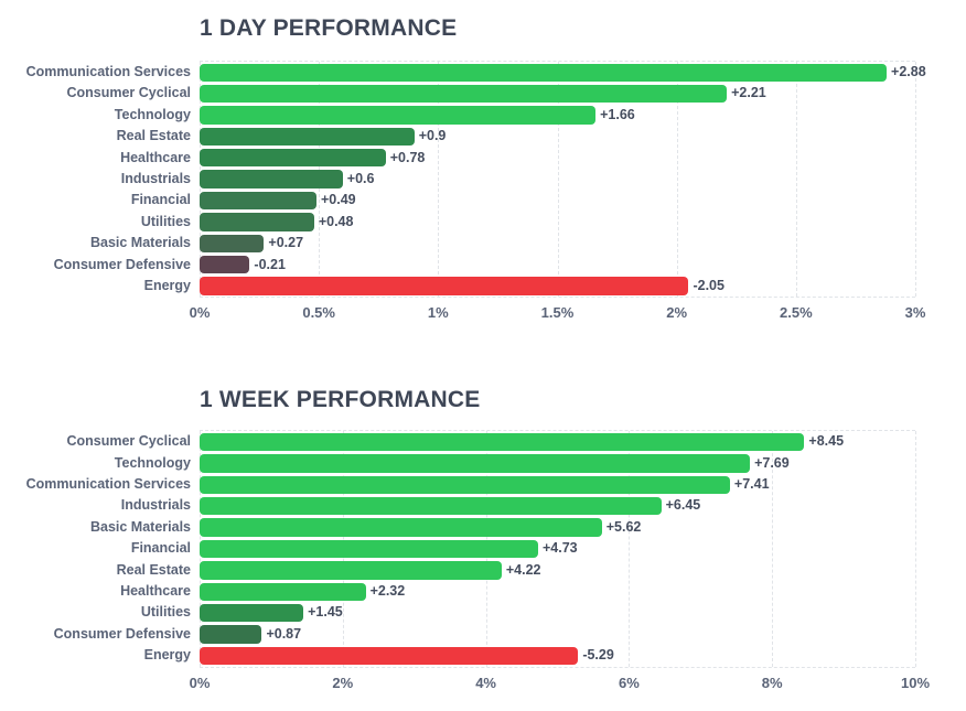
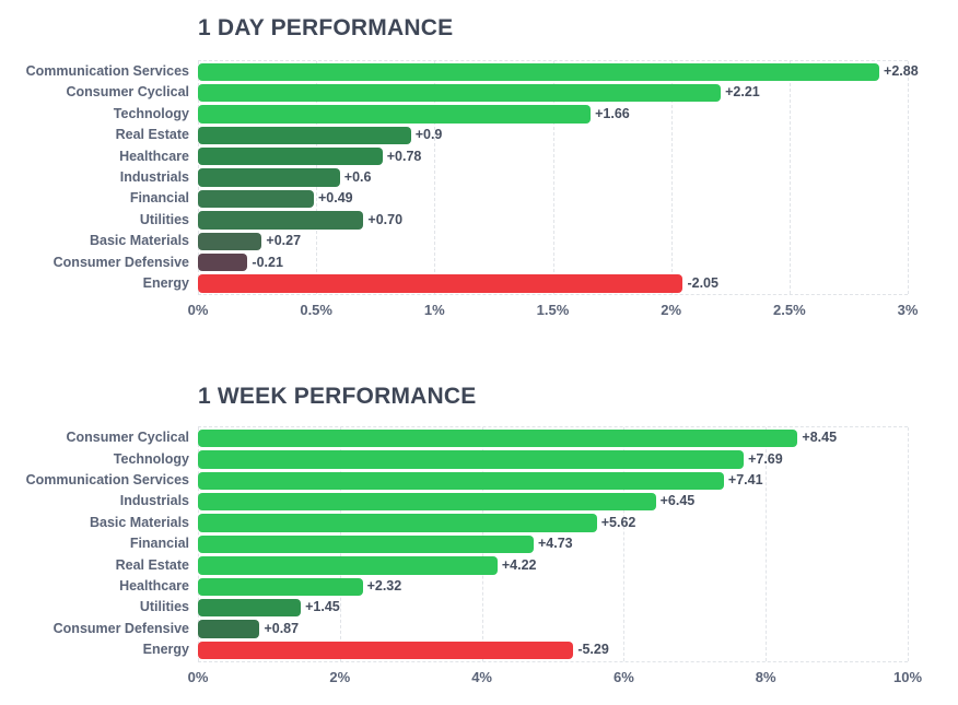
1 DAY PERFORMANCE/Utilities: +0.48 -> +0.70
